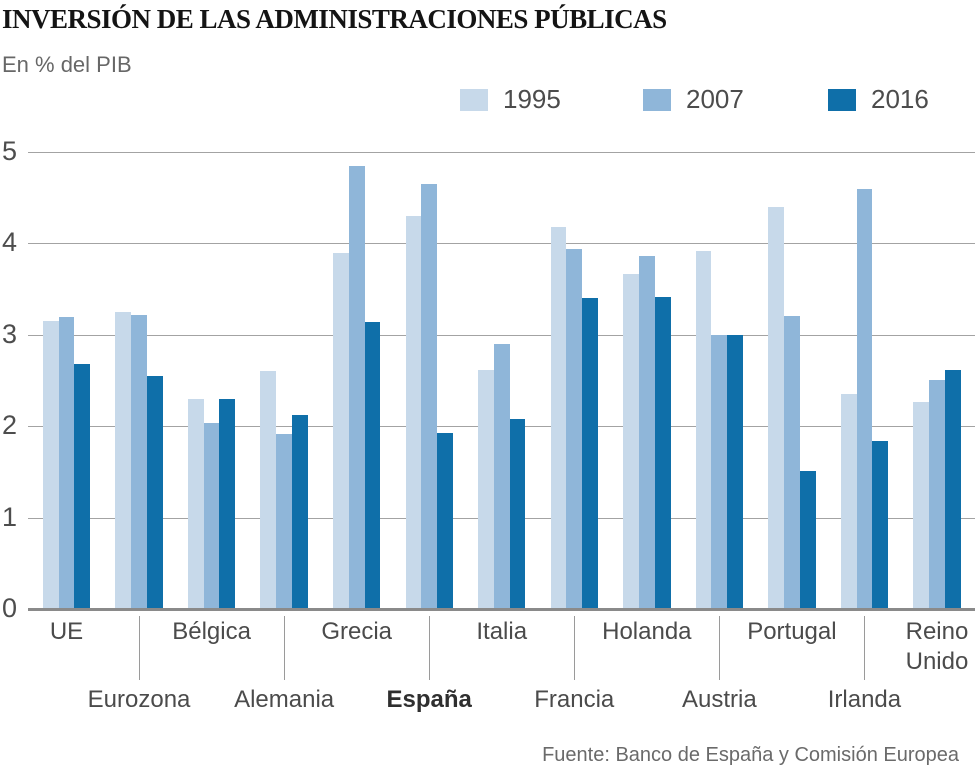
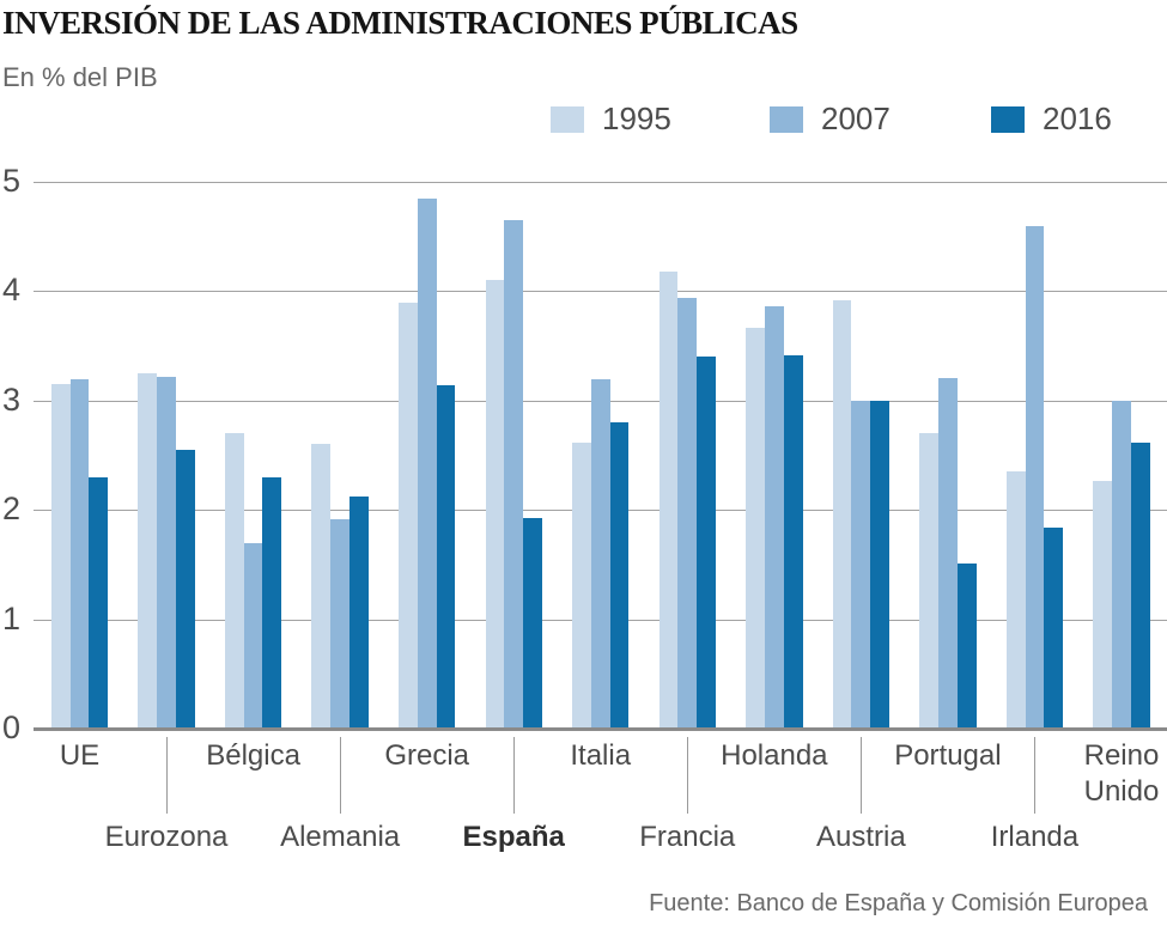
2016/UE: 2.7 -> 2.3
1995/Bélgica: 2.3 -> 2.7
2007/Bélgica: 2.0 -> 1.7
1995/España: 4.3 -> 4.1
2007/Italia: 2.9 -> 3.2
2016/Italia: 2.1 -> 2.8
1995/Portugal: 4.4 -> 2.7
2007/Reino Unido: 2.5 -> 3.0
